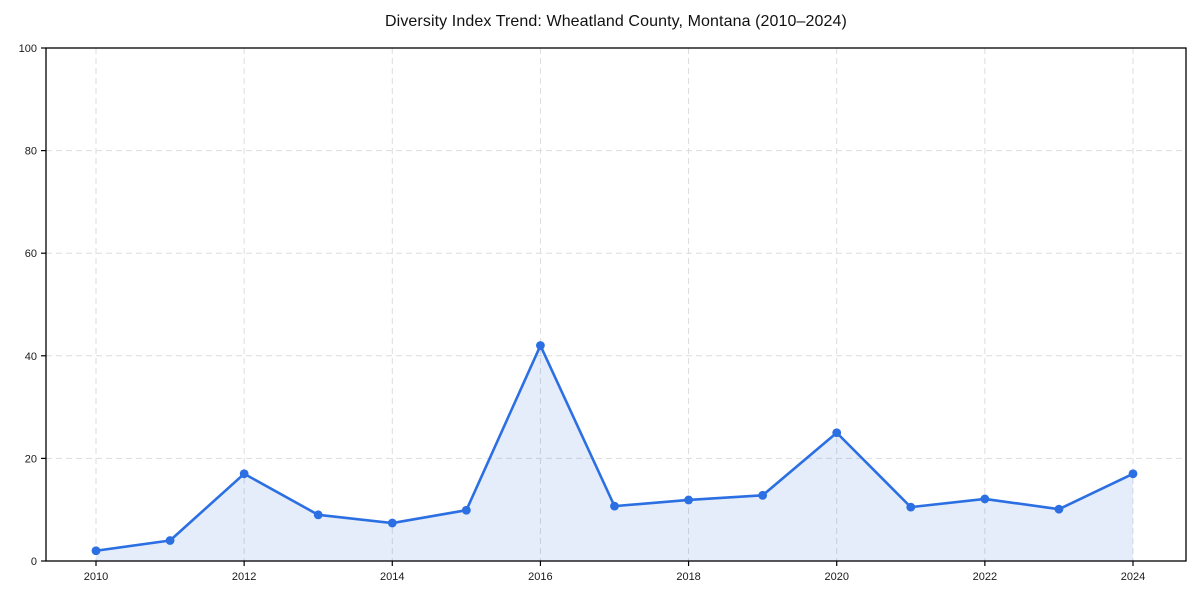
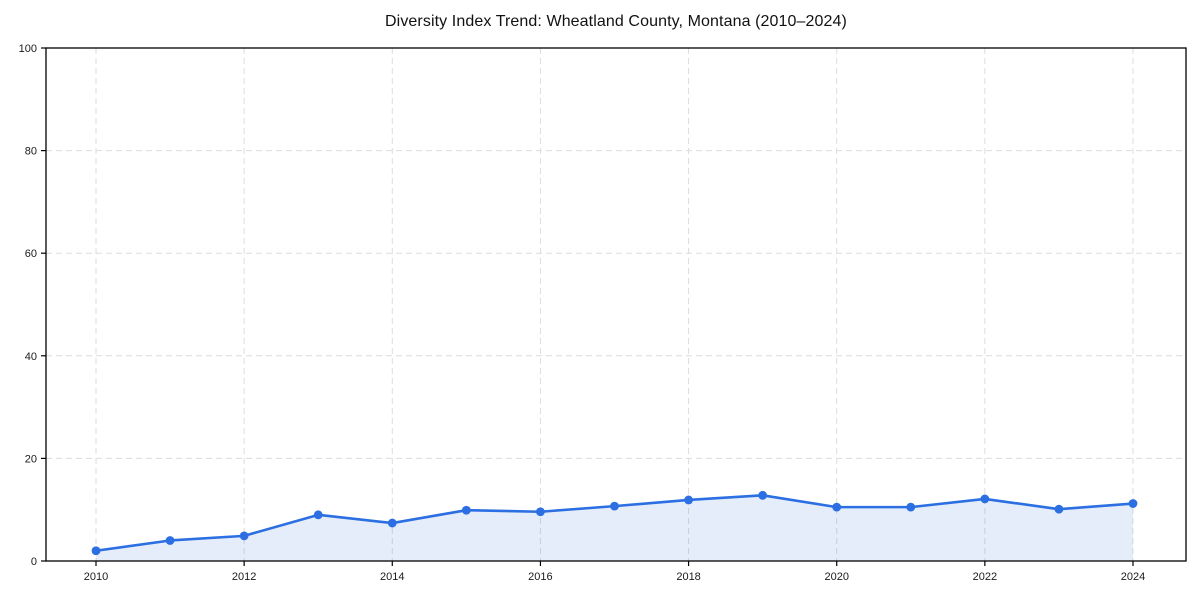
2012: 17 -> 5
2016: 42 -> 10
2020: 25 -> 10
2024: 17 -> 11
